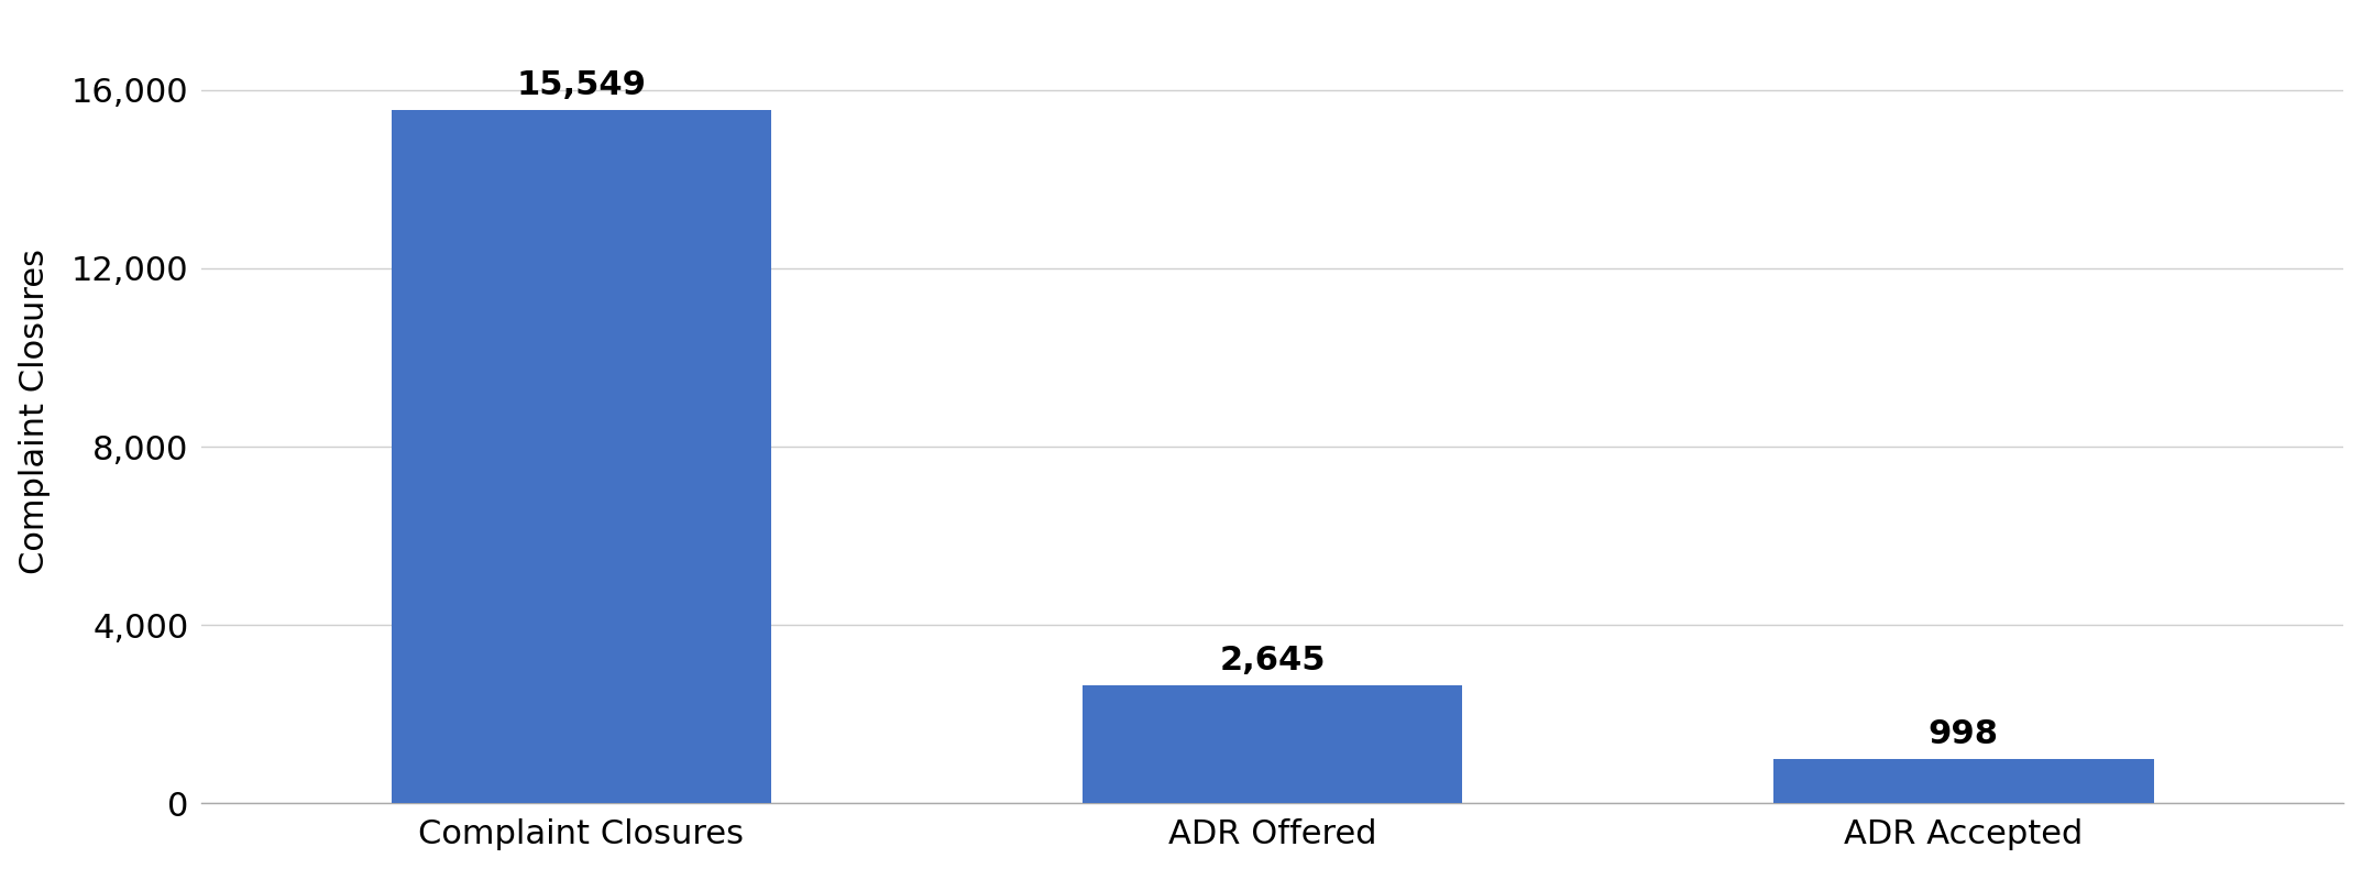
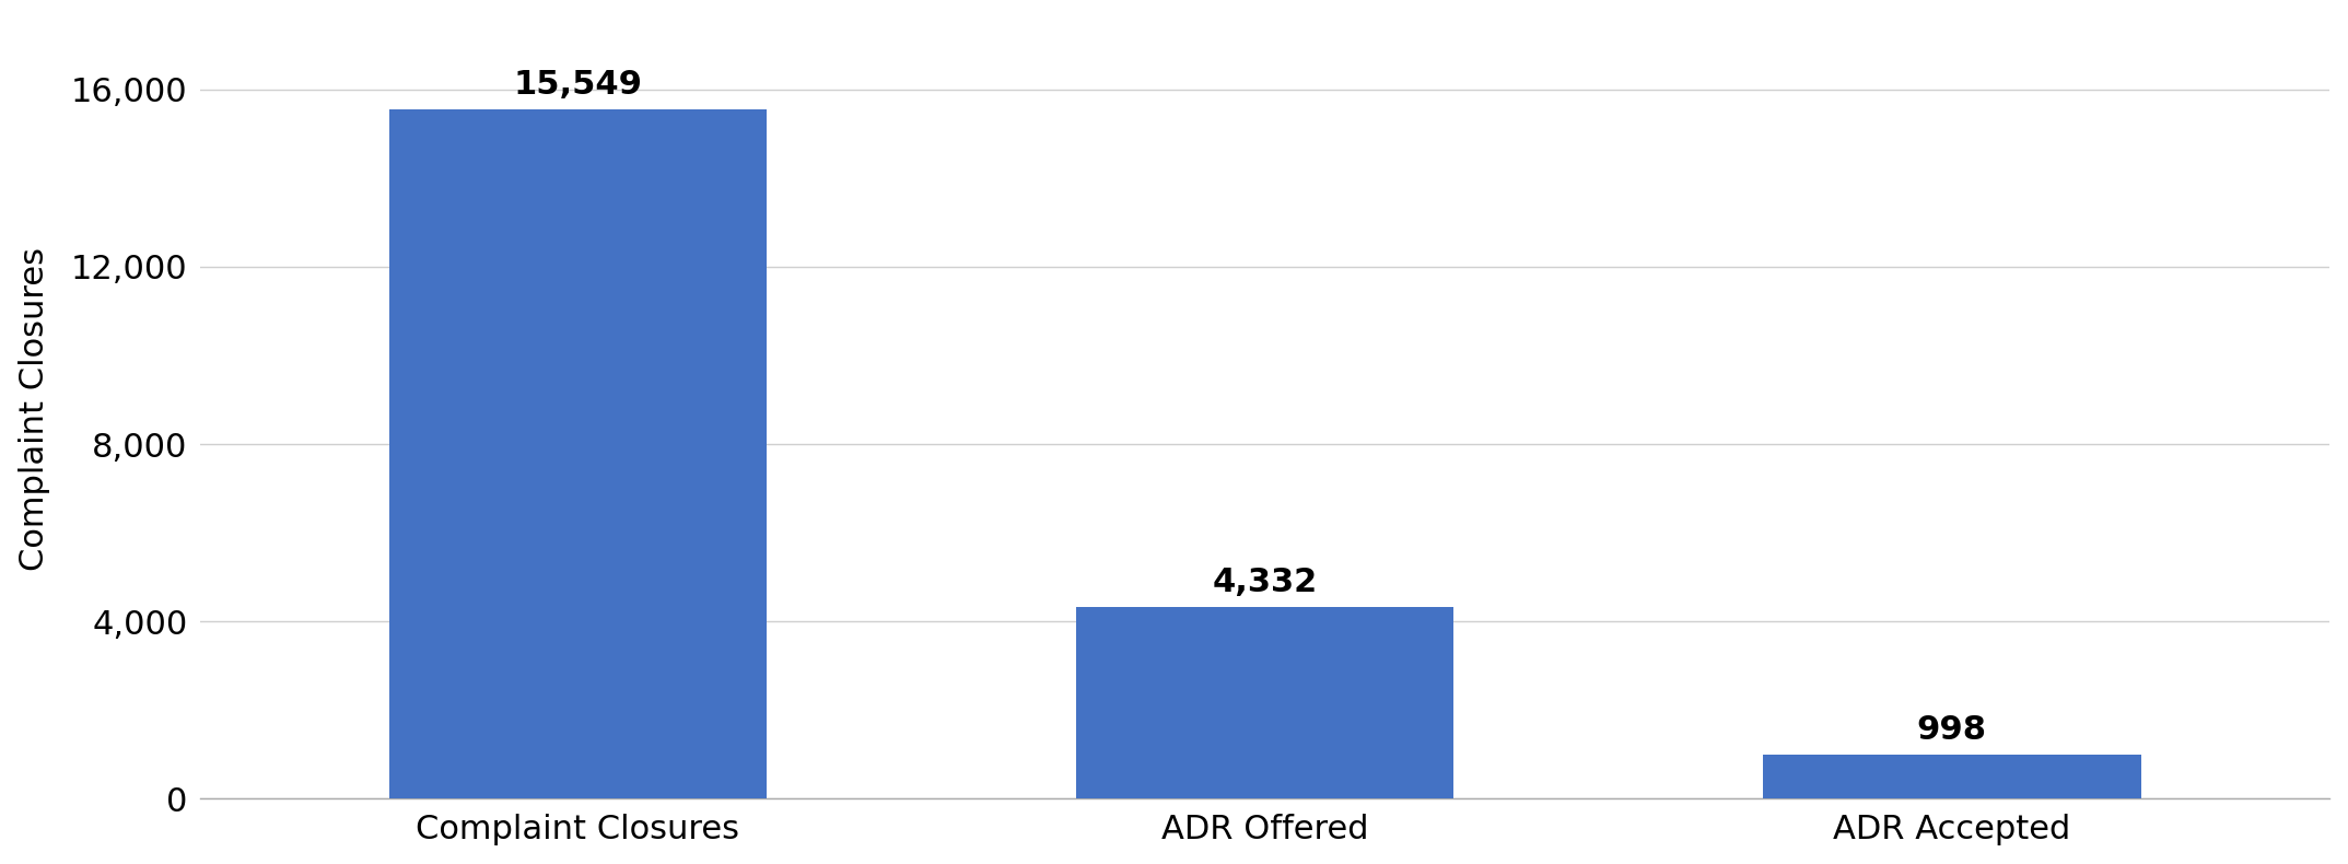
ADR Offered: 2,645 -> 4,332
